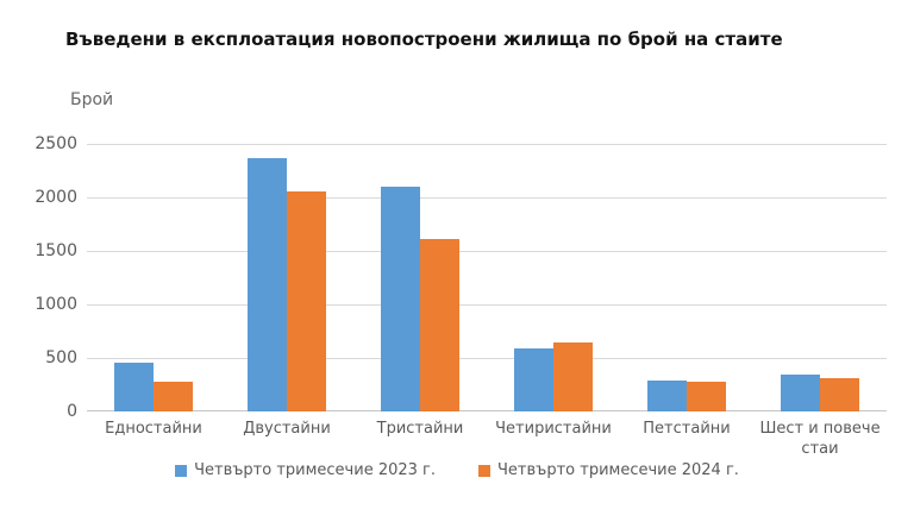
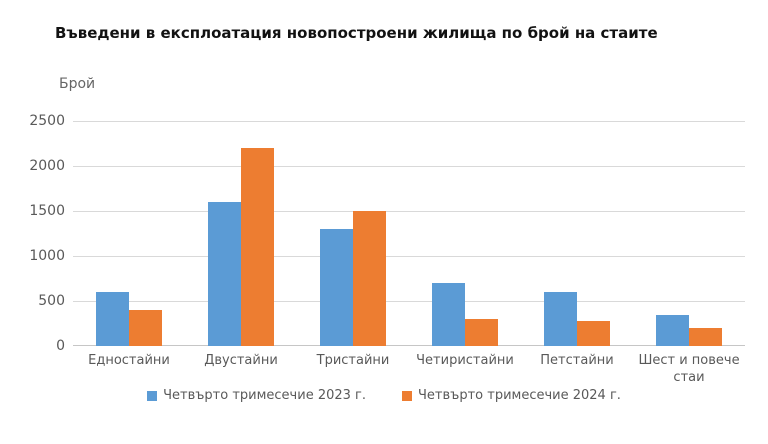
Четвърто тримесечие 2023 г./Едностайни: 500 -> 600
Четвърто тримесечие 2024 г./Едностайни: 300 -> 400
Четвърто тримесечие 2023 г./Двустайни: 2400 -> 1600
Четвърто тримесечие 2024 г./Двустайни: 2100 -> 2200
Четвърто тримесечие 2023 г./Тристайни: 2100 -> 1300
Четвърто тримесечие 2024 г./Тристайни: 1600 -> 1500
Четвърто тримесечие 2023 г./Четиристайни: 600 -> 700
Четвърто тримесечие 2024 г./Четиристайни: 600 -> 300
Четвърто тримесечие 2023 г./Петстайни: 300 -> 600
Четвърто тримесечие 2024 г./Шест и повече стаи: 300 -> 200
